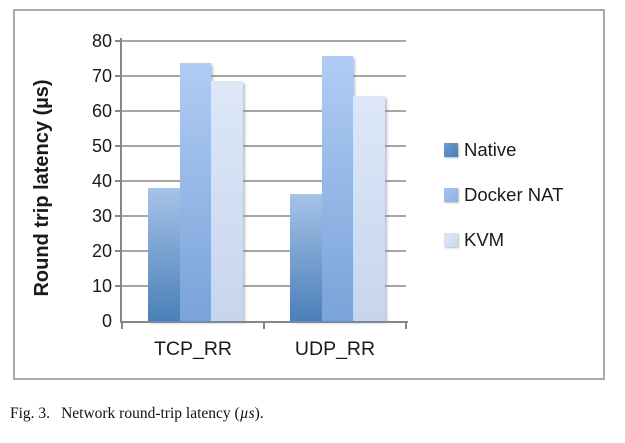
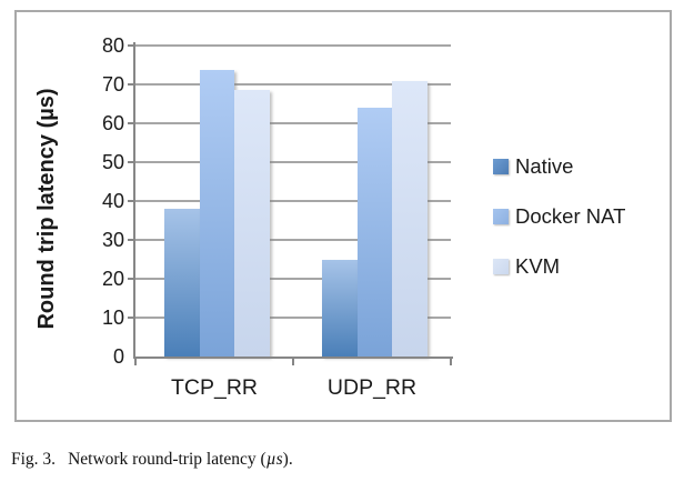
Native/UDP_RR: 36 -> 25
Docker NAT/UDP_RR: 76 -> 64
KVM/UDP_RR: 64 -> 71
